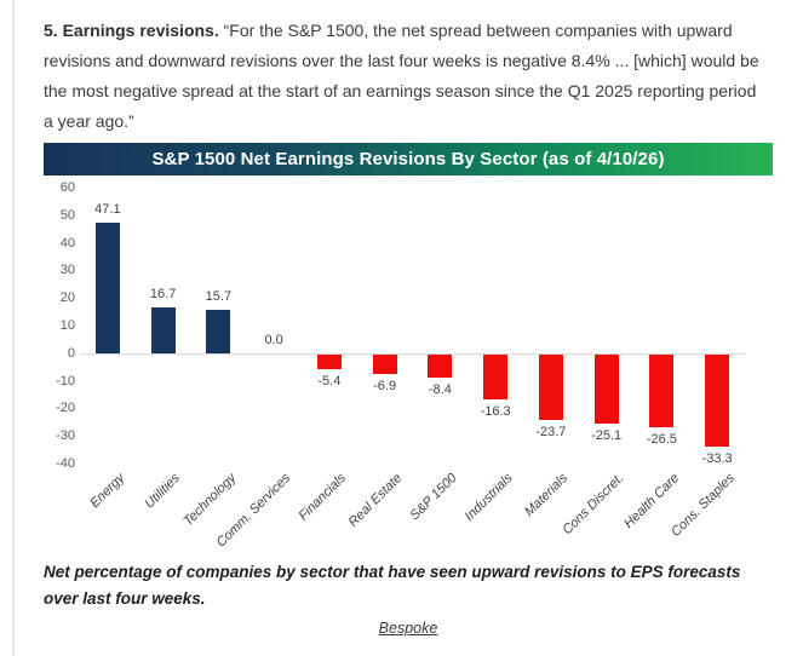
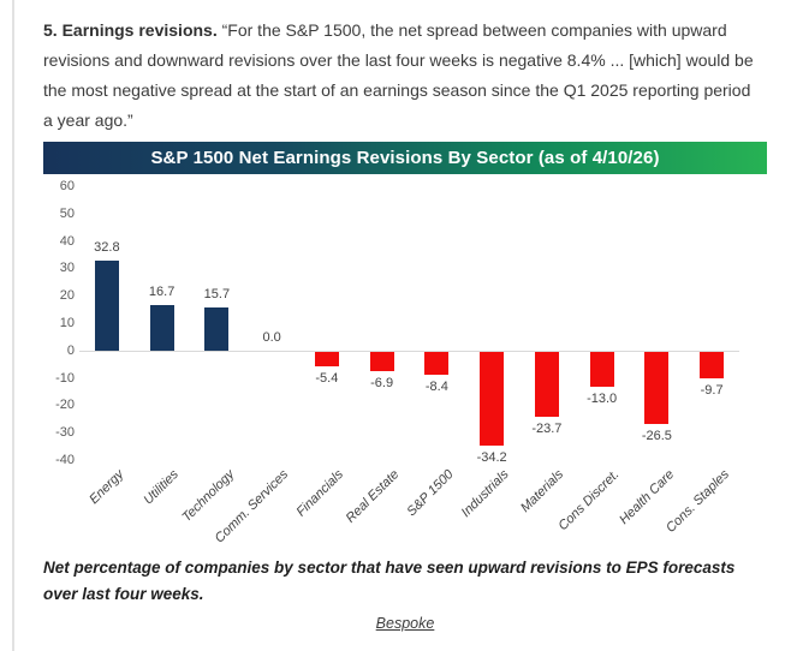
Energy: 47.1 -> 32.8
Industrials: -16.3 -> -34.2
Cons Discret.: -25.1 -> -13.0
Cons. Staples: -33.3 -> -9.7
